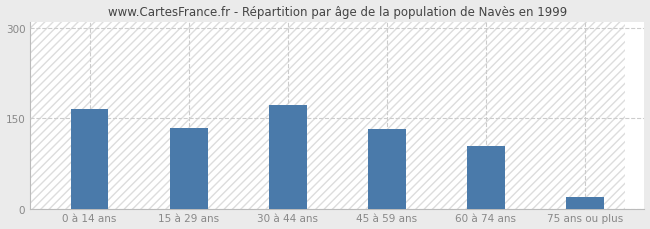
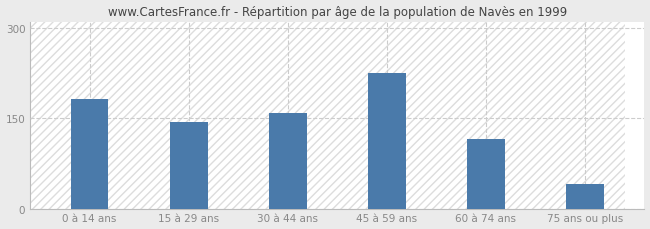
0 à 14 ans: 165 -> 182
15 à 29 ans: 133 -> 144
30 à 44 ans: 172 -> 158
45 à 59 ans: 132 -> 224
60 à 74 ans: 103 -> 116
75 ans ou plus: 20 -> 40
